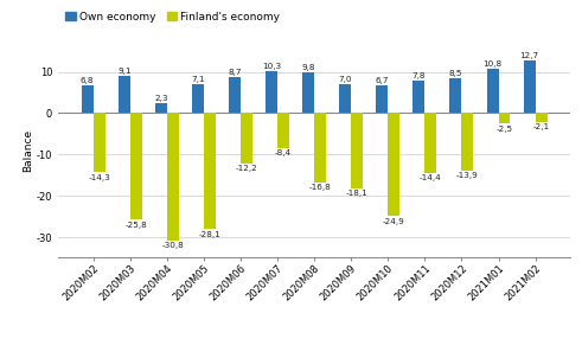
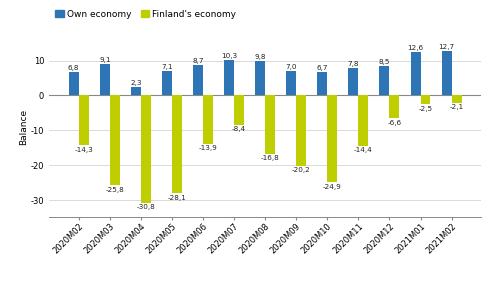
Finland's economy/2020M06: -12,2 -> -13,9
Finland's economy/2020M09: -18,1 -> -20,2
Finland's economy/2020M12: -13,9 -> -6,6
Own economy/2021M01: 10,8 -> 12,6
